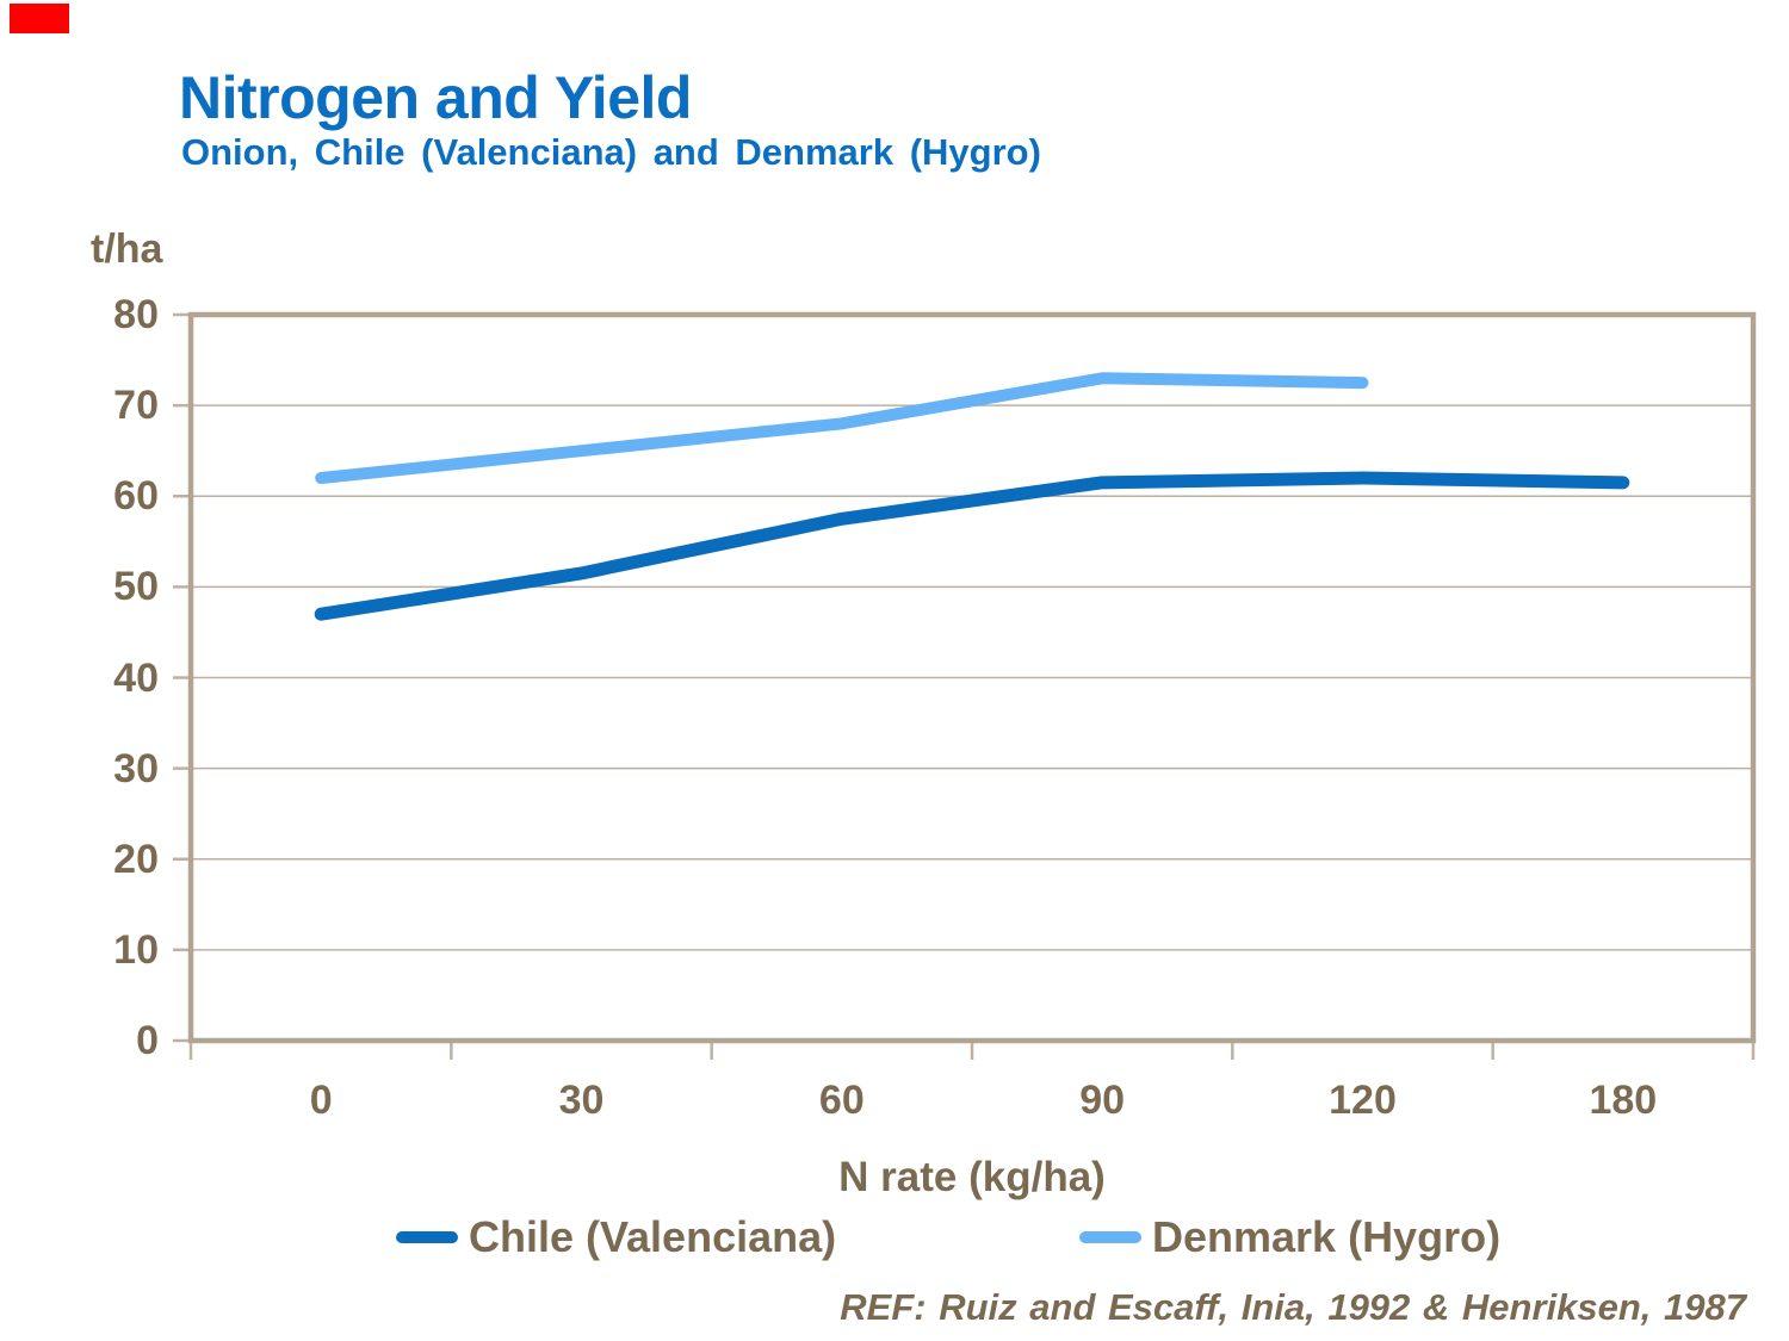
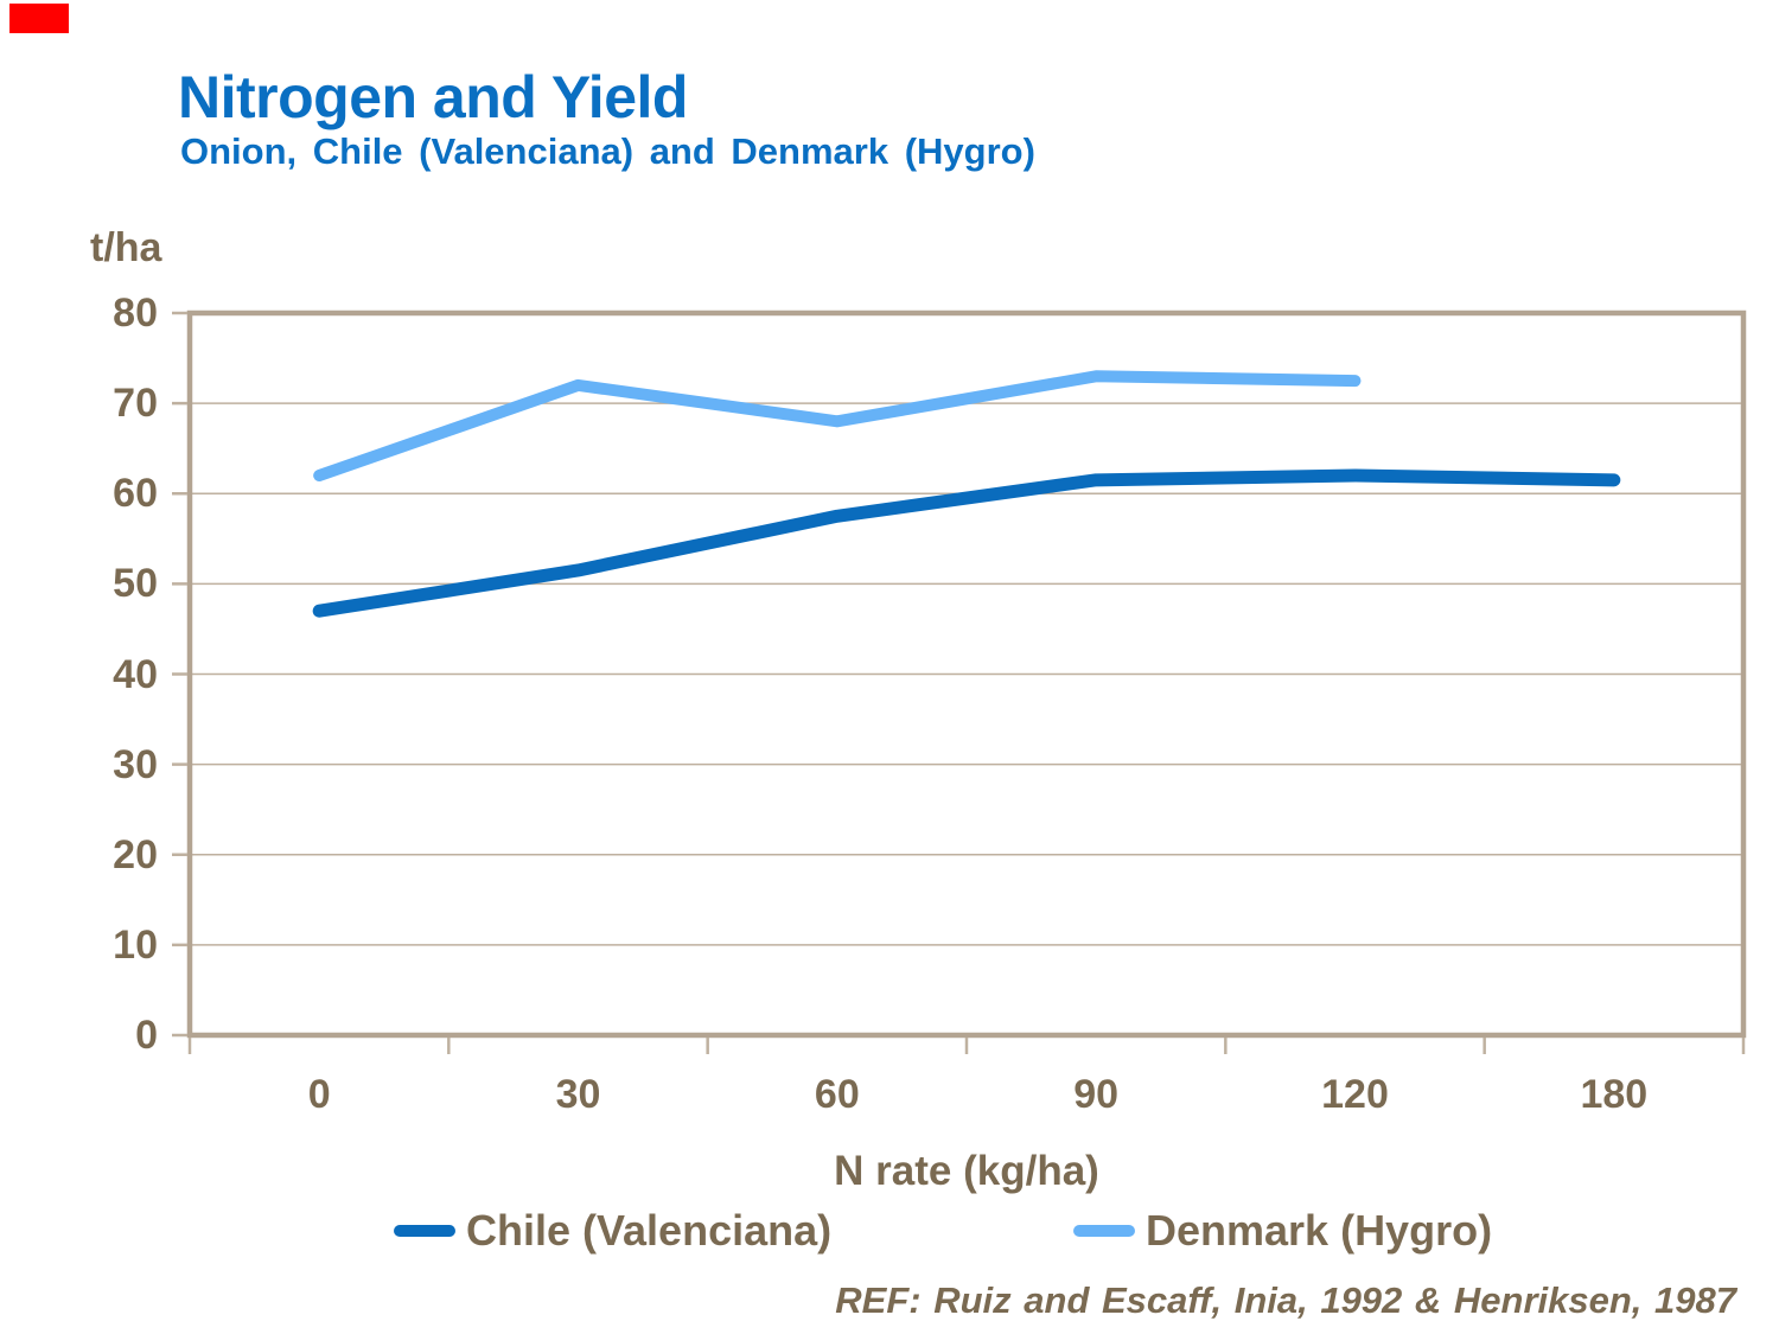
Denmark (Hygro)/30: 65 -> 72
